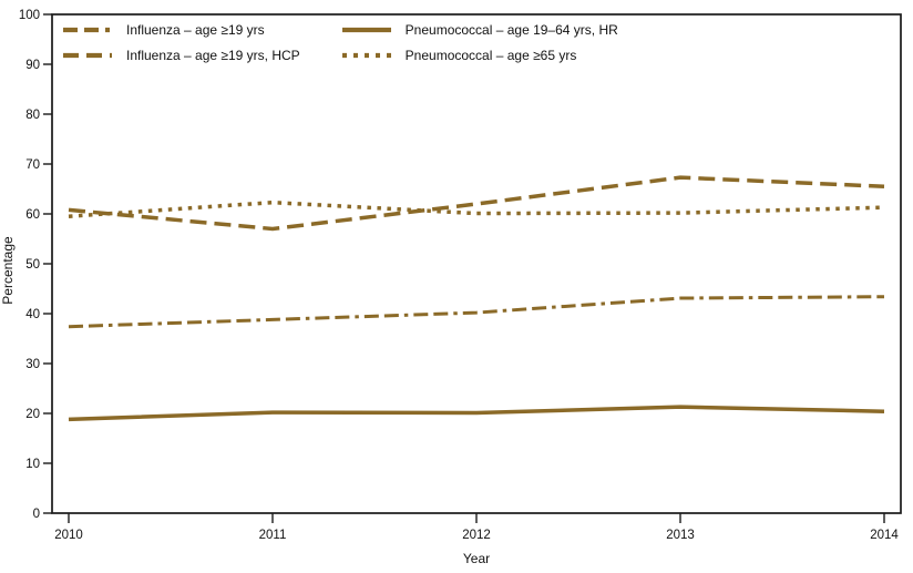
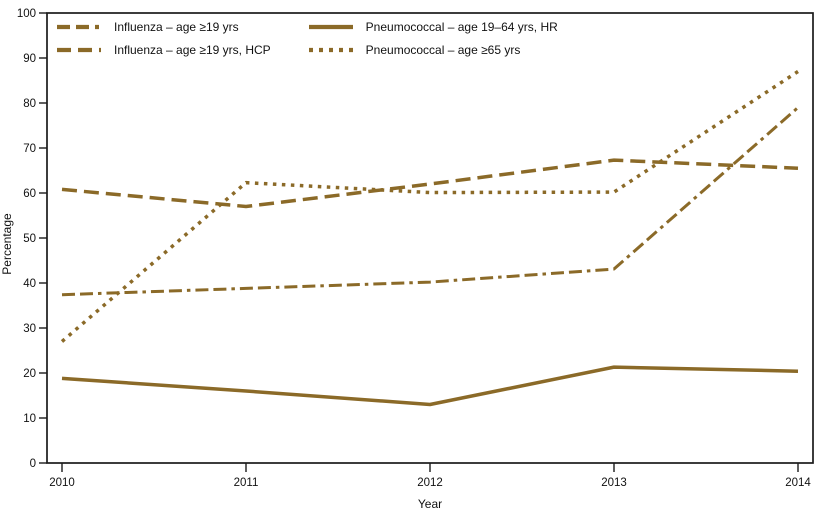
Pneumococcal – age ≥65 yrs/2010: 60 -> 27
Pneumococcal – age 19–64 yrs, HR/2011: 20 -> 16
Pneumococcal – age 19–64 yrs, HR/2012: 20 -> 13
Influenza – age ≥19 yrs/2014: 43 -> 79
Pneumococcal – age ≥65 yrs/2014: 61 -> 87
